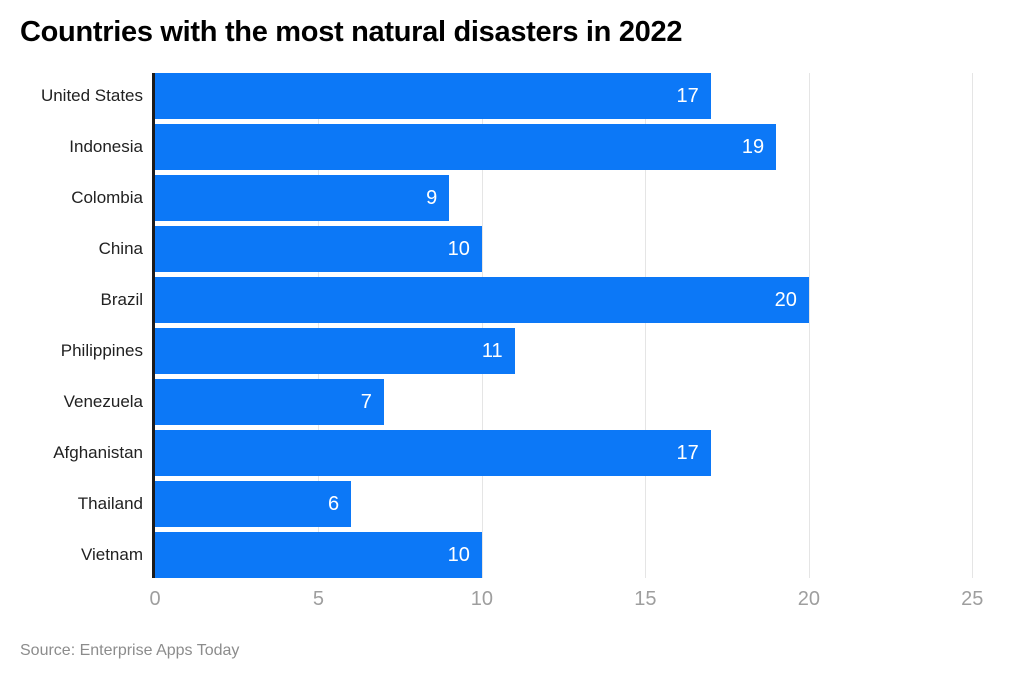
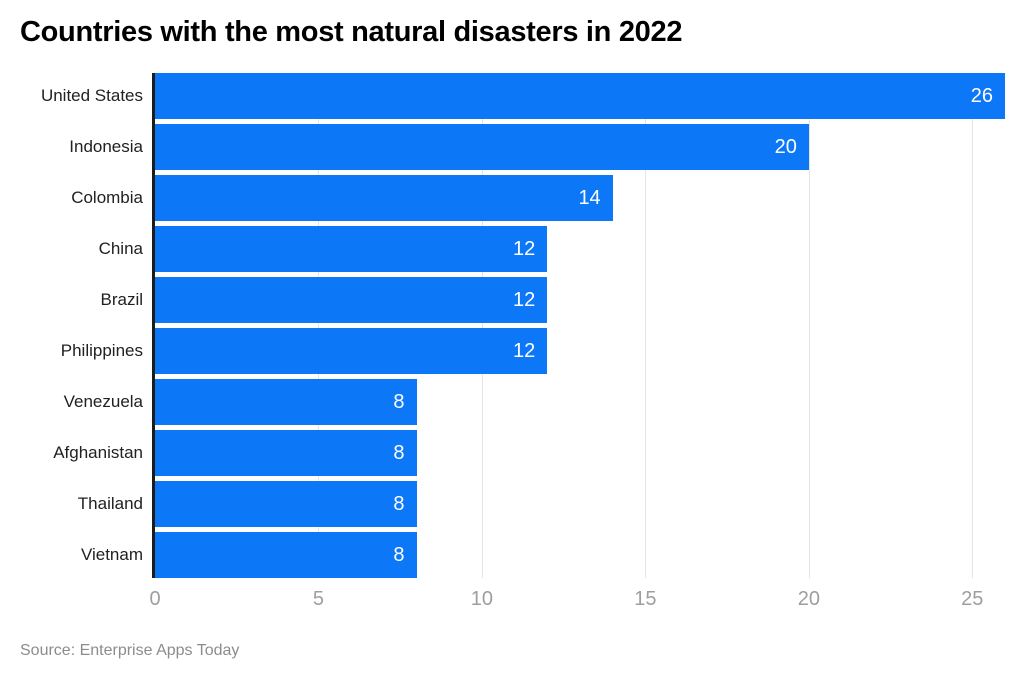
United States: 17 -> 26
Indonesia: 19 -> 20
Colombia: 9 -> 14
China: 10 -> 12
Brazil: 20 -> 12
Philippines: 11 -> 12
Venezuela: 7 -> 8
Afghanistan: 17 -> 8
Thailand: 6 -> 8
Vietnam: 10 -> 8
